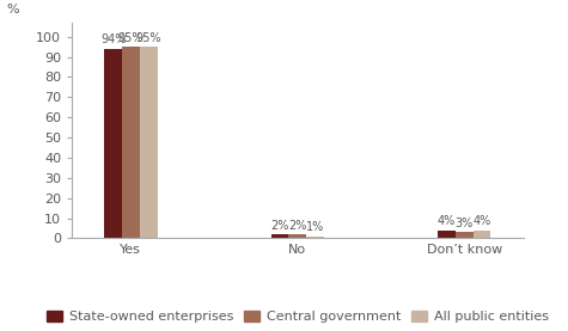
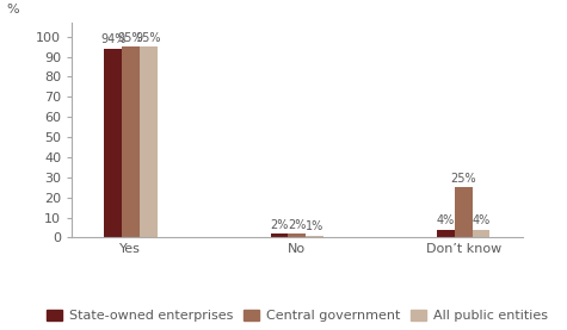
Central government/Don’t know: 3% -> 25%
